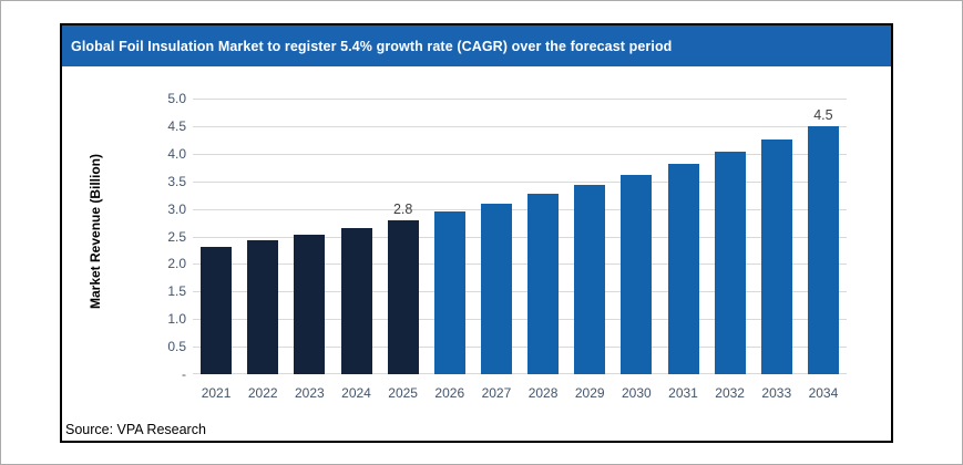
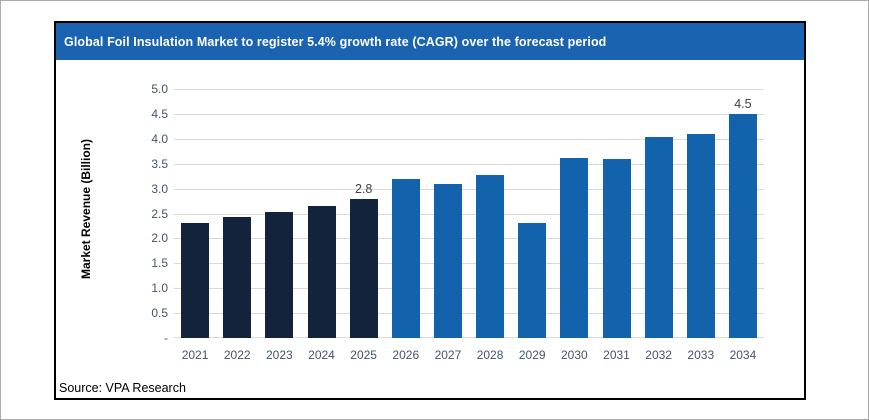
2026: 3.0 -> 3.2
2029: 3.4 -> 2.3
2031: 3.8 -> 3.6
2033: 4.2 -> 4.1
